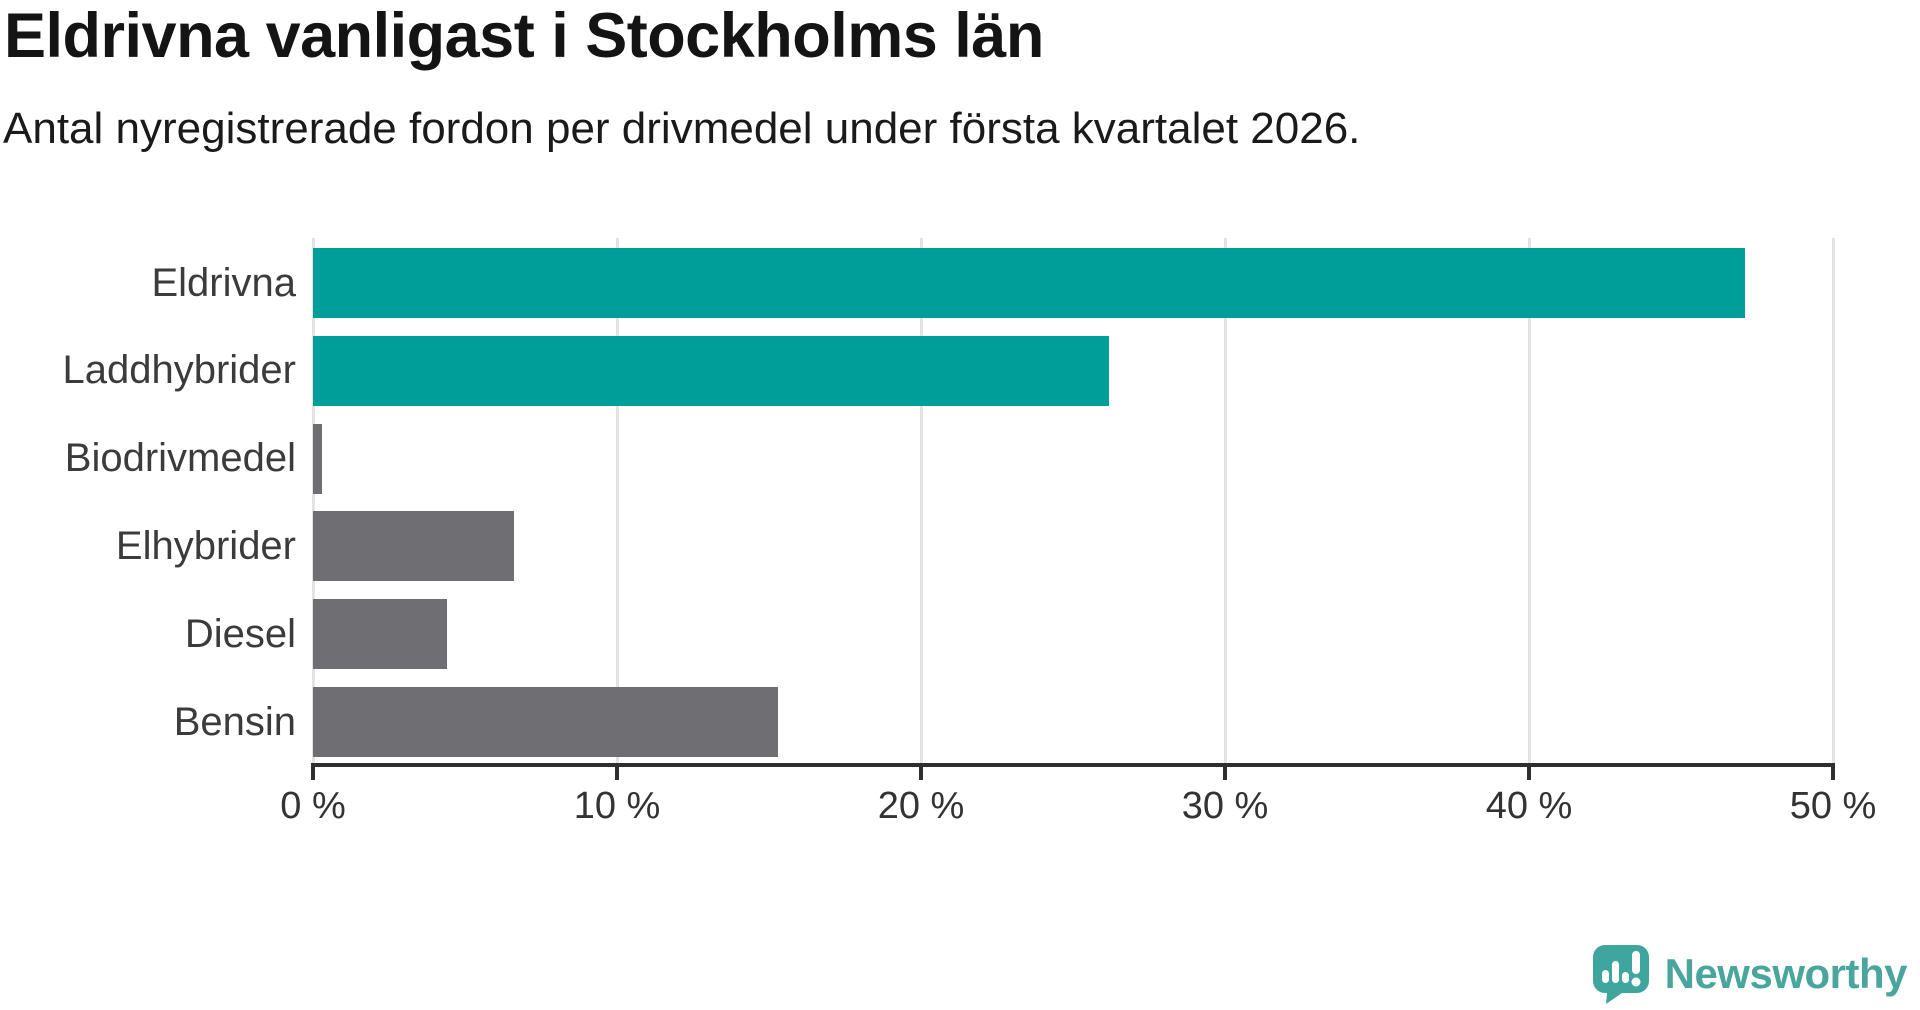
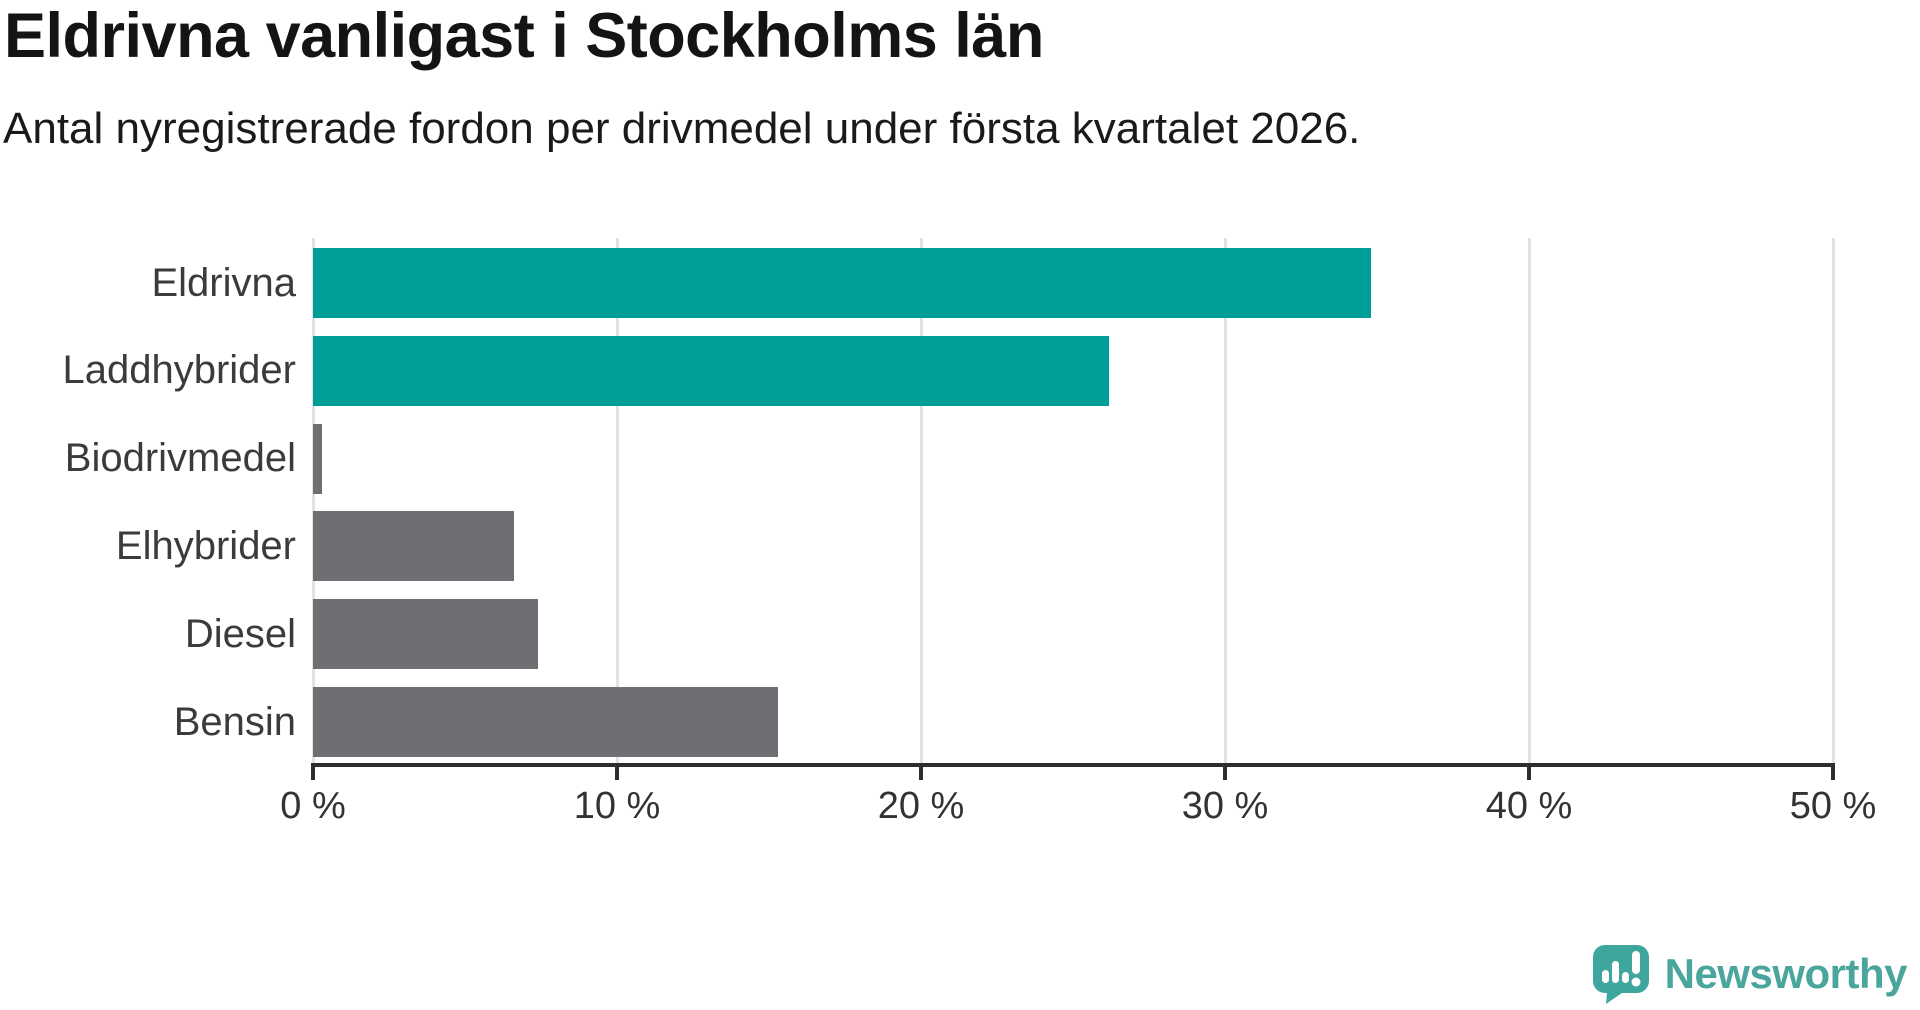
Eldrivna: 47.1% -> 34.8%
Diesel: 4.4% -> 7.4%
